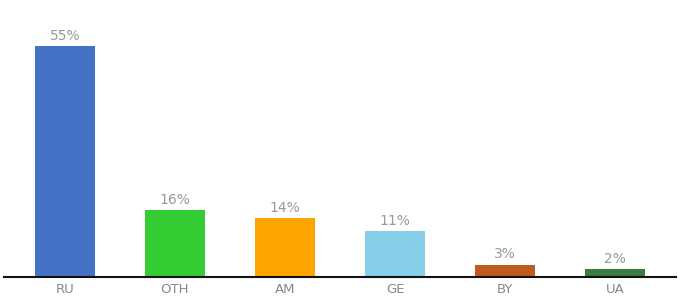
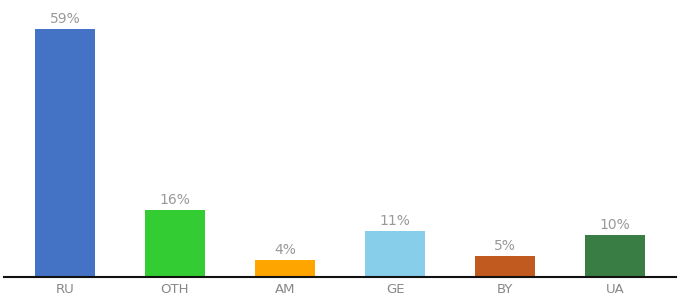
RU: 55% -> 59%
AM: 14% -> 4%
BY: 3% -> 5%
UA: 2% -> 10%
